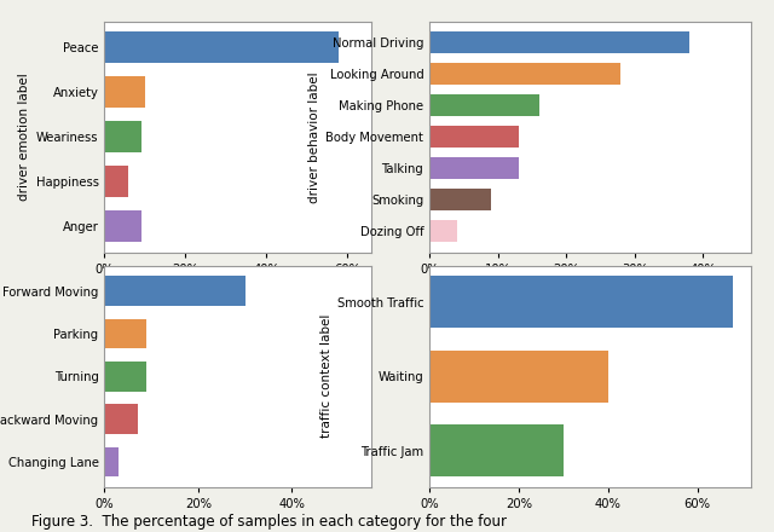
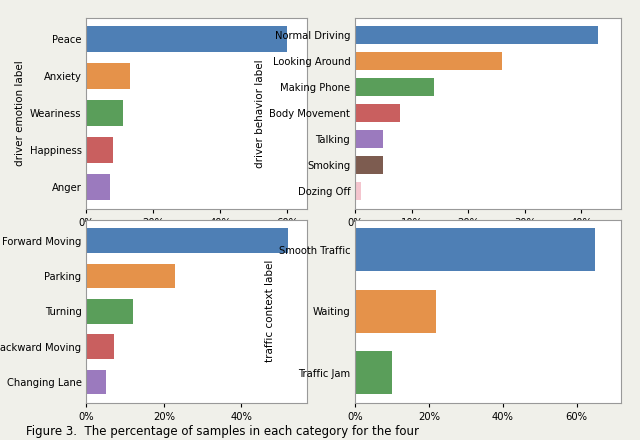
Peace: 58% -> 60%
Anxiety: 10% -> 13%
Weariness: 9% -> 11%
Happiness: 6% -> 8%
Anger: 9% -> 7%
Normal Driving: 38% -> 43%
Looking Around: 28% -> 26%
Making Phone: 16% -> 14%
Body Movement: 13% -> 8%
Talking: 13% -> 5%
Smoking: 9% -> 5%
Dozing Off: 4% -> 1%
Forward Moving: 30% -> 52%
Parking: 9% -> 23%
Turning: 9% -> 12%
Changing Lane: 3% -> 5%
Smooth Traffic: 68% -> 65%
Waiting: 40% -> 22%
Traffic Jam: 30% -> 10%
